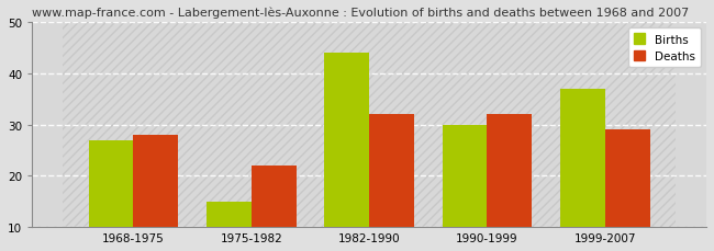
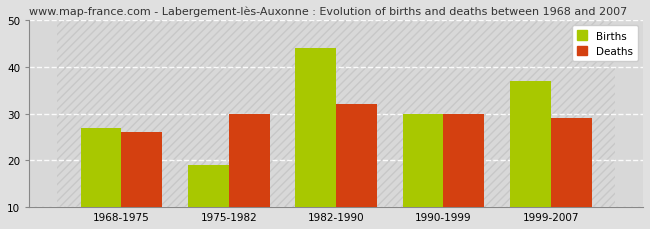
Deaths/1968-1975: 28 -> 26
Births/1975-1982: 15 -> 19
Deaths/1975-1982: 22 -> 30
Deaths/1990-1999: 32 -> 30
